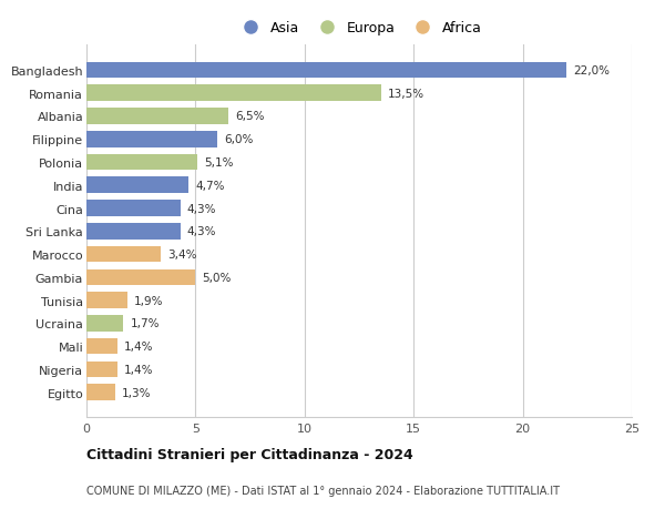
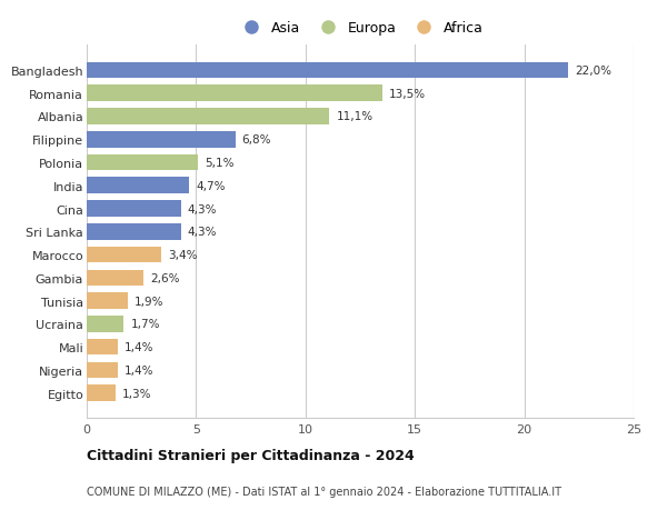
Albania: 6,5% -> 11,1%
Filippine: 6,0% -> 6,8%
Gambia: 5,0% -> 2,6%
